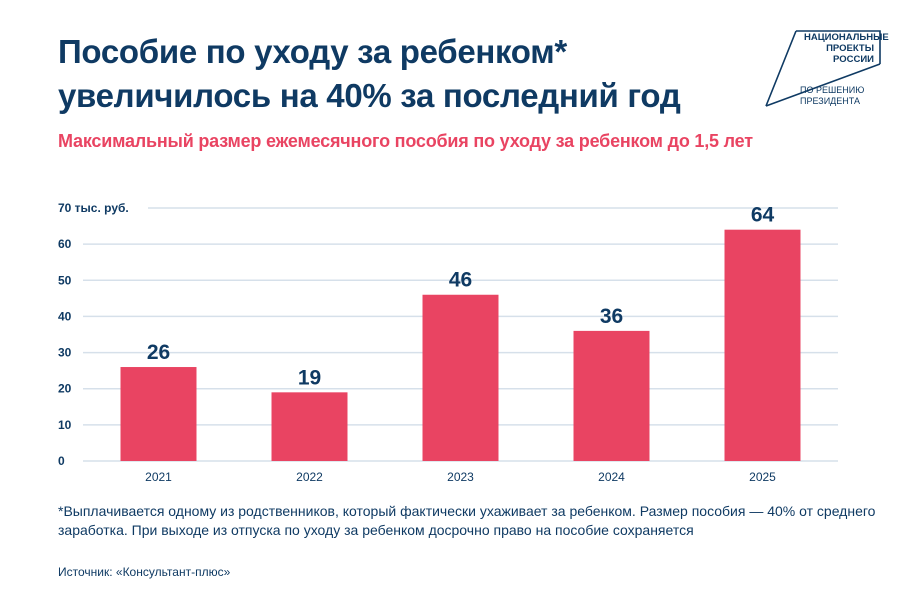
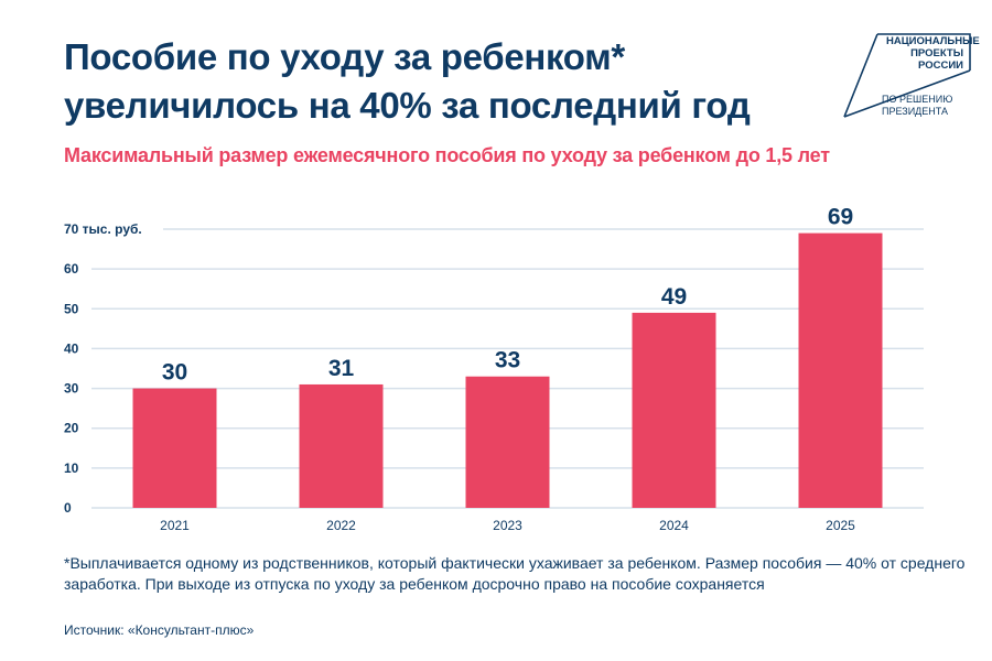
2021: 26 -> 30
2022: 19 -> 31
2023: 46 -> 33
2024: 36 -> 49
2025: 64 -> 69
